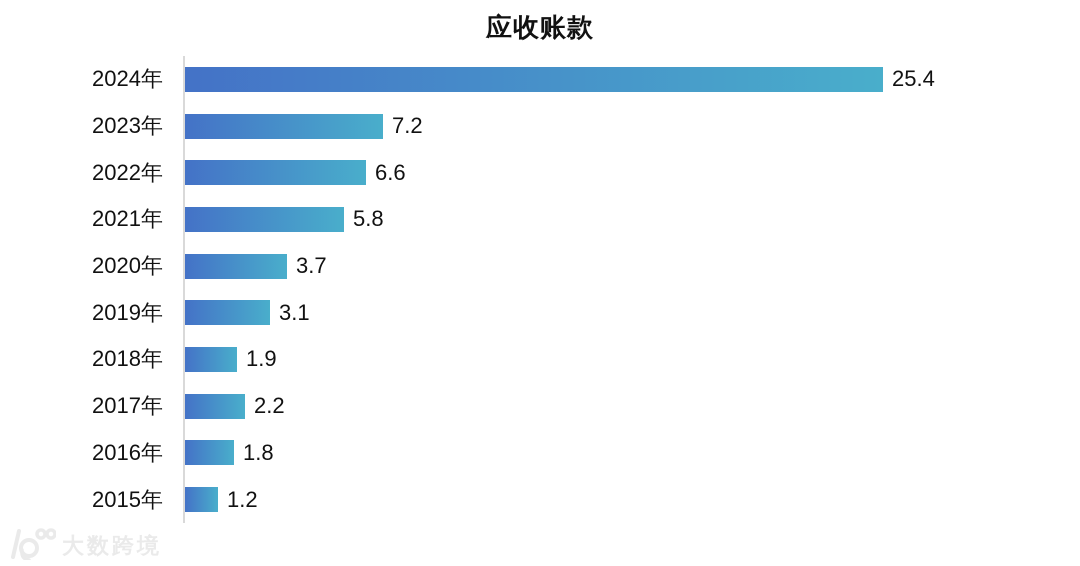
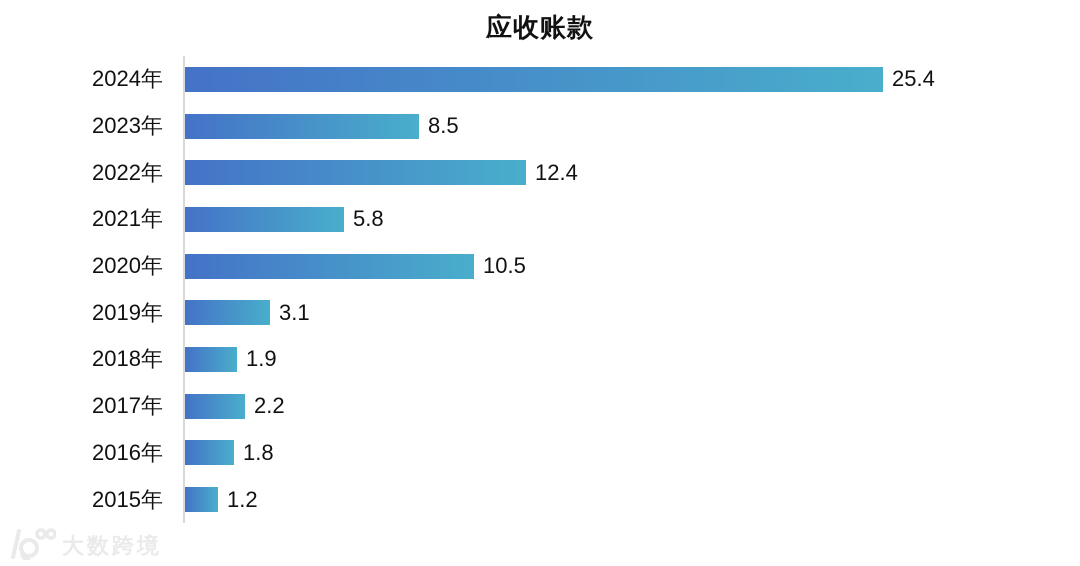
2023年: 7.2 -> 8.5
2022年: 6.6 -> 12.4
2020年: 3.7 -> 10.5
